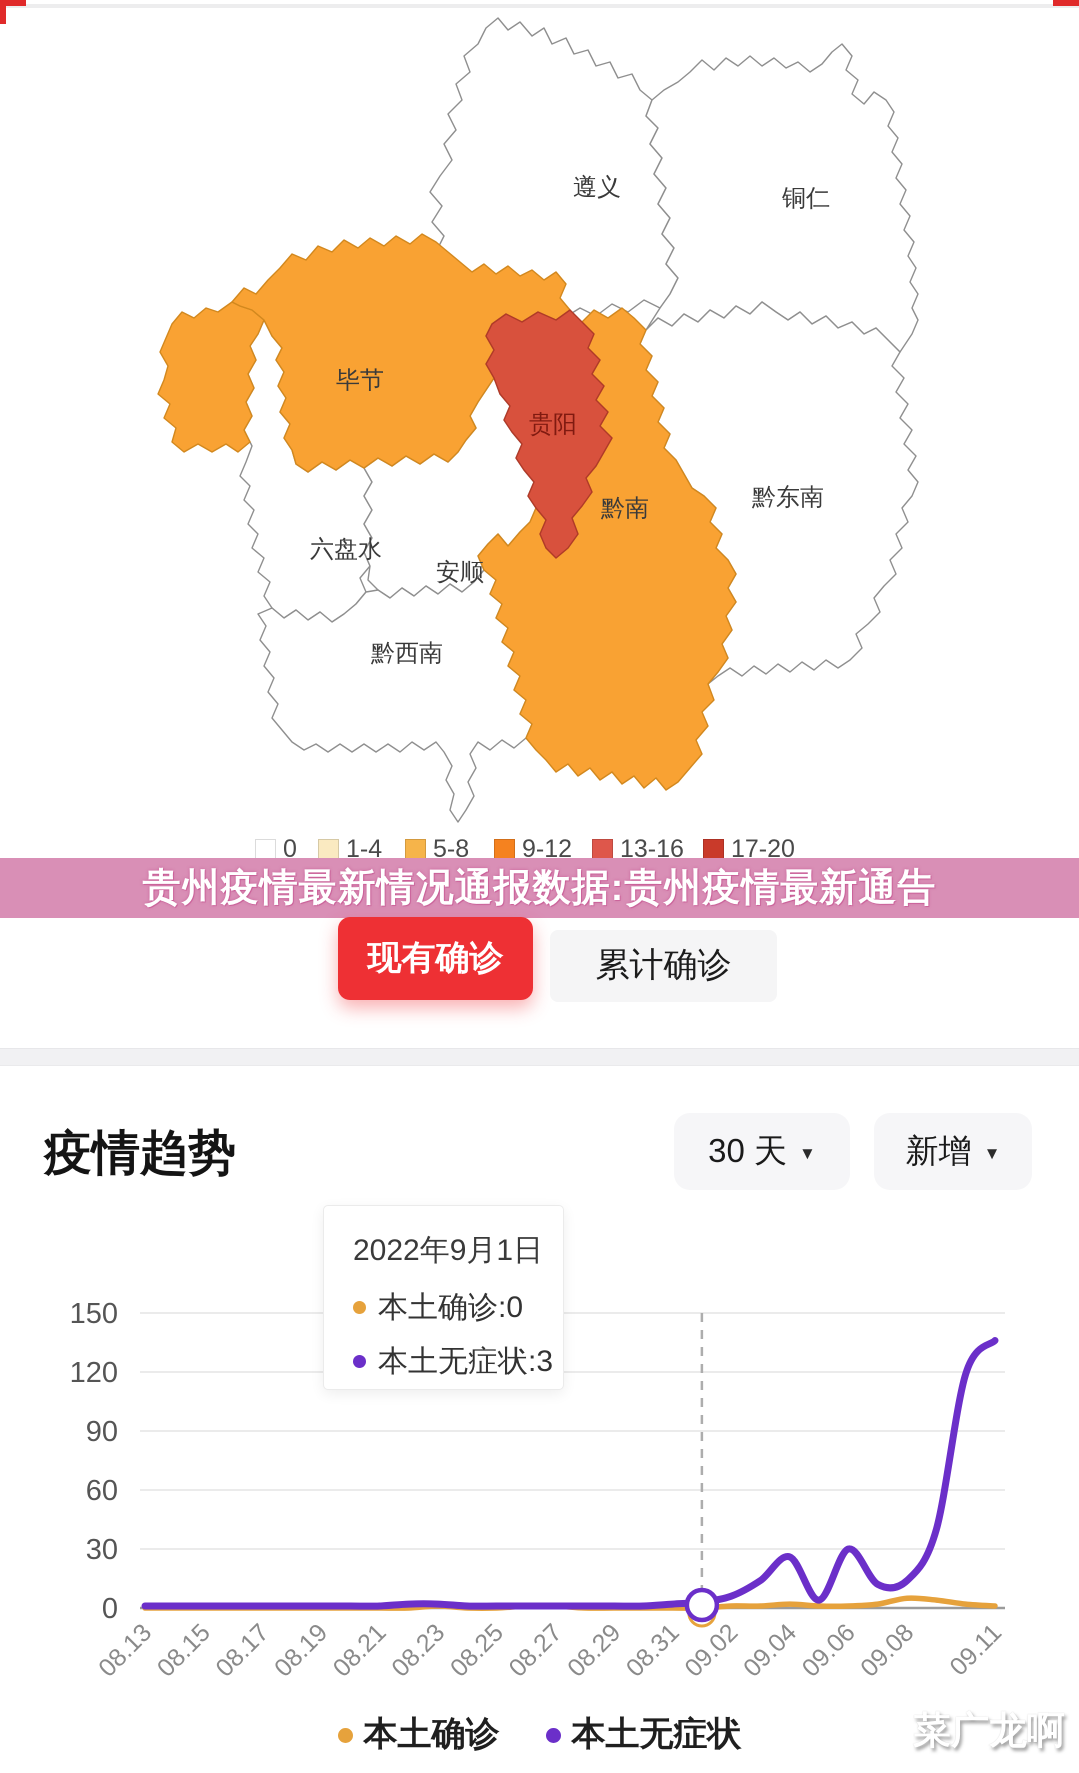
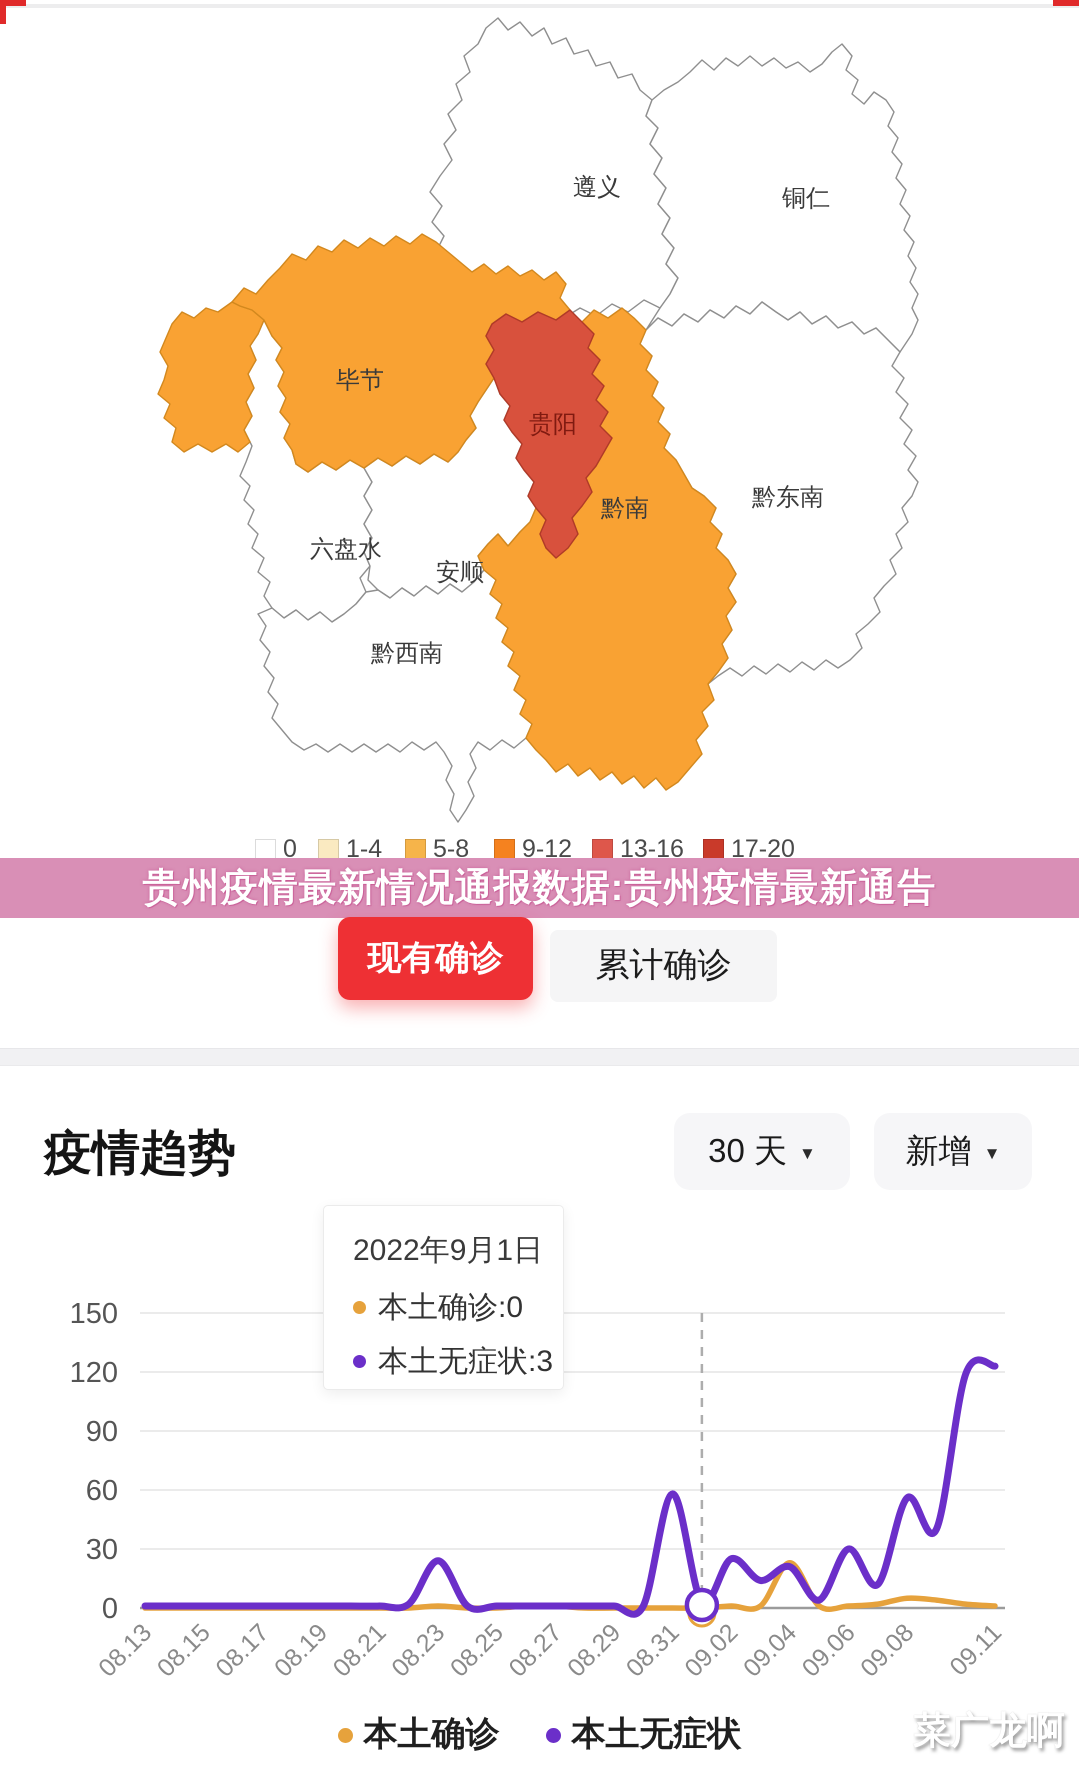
本土无症状/08.23: 2 -> 24
本土无症状/08.31: 2 -> 58
本土无症状/09.02: 6 -> 25
本土确诊/09.04: 2 -> 23
本土无症状/09.04: 26 -> 21
本土无症状/09.08: 14 -> 56
本土无症状/09.11: 136 -> 123
